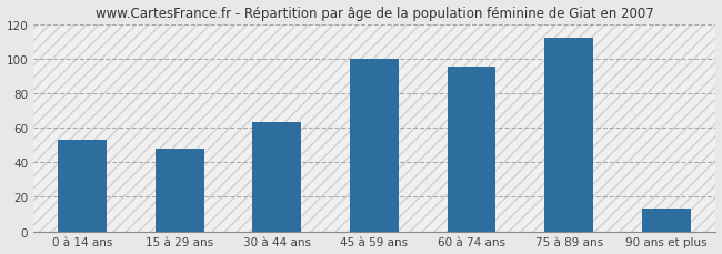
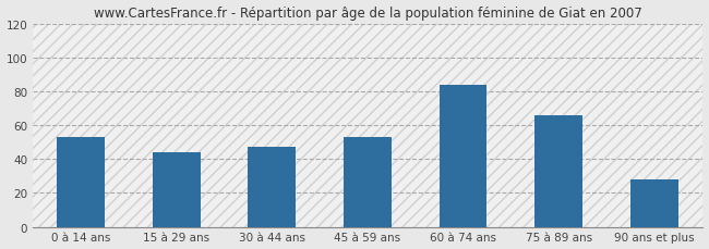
15 à 29 ans: 48 -> 44
30 à 44 ans: 63 -> 47
45 à 59 ans: 100 -> 53
60 à 74 ans: 95 -> 84
75 à 89 ans: 112 -> 66
90 ans et plus: 13 -> 28
